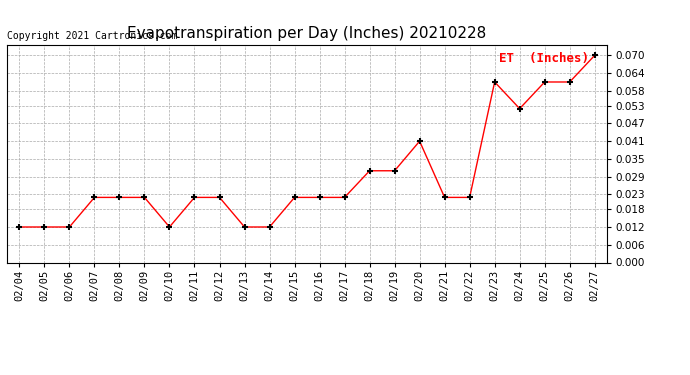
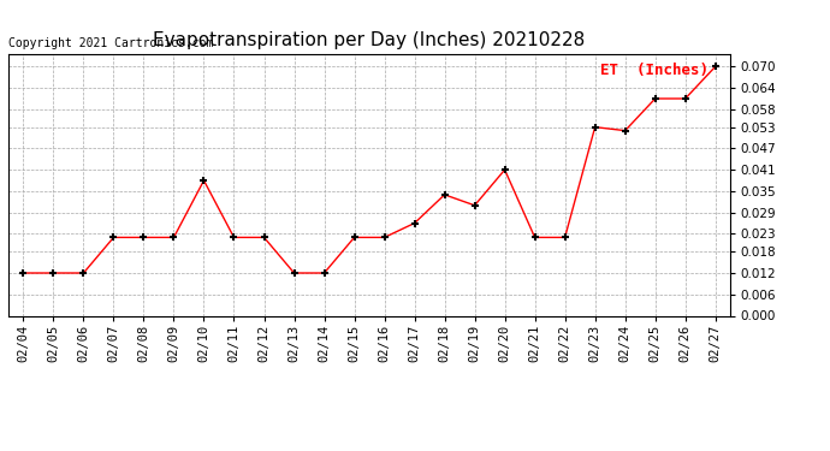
02/10: 0.012 -> 0.038
02/17: 0.022 -> 0.026
02/18: 0.031 -> 0.034
02/23: 0.061 -> 0.053
